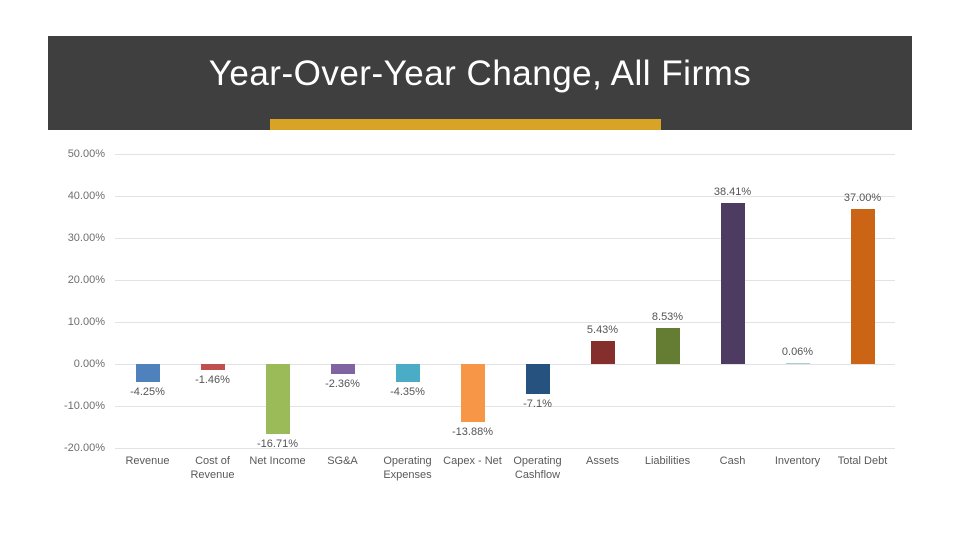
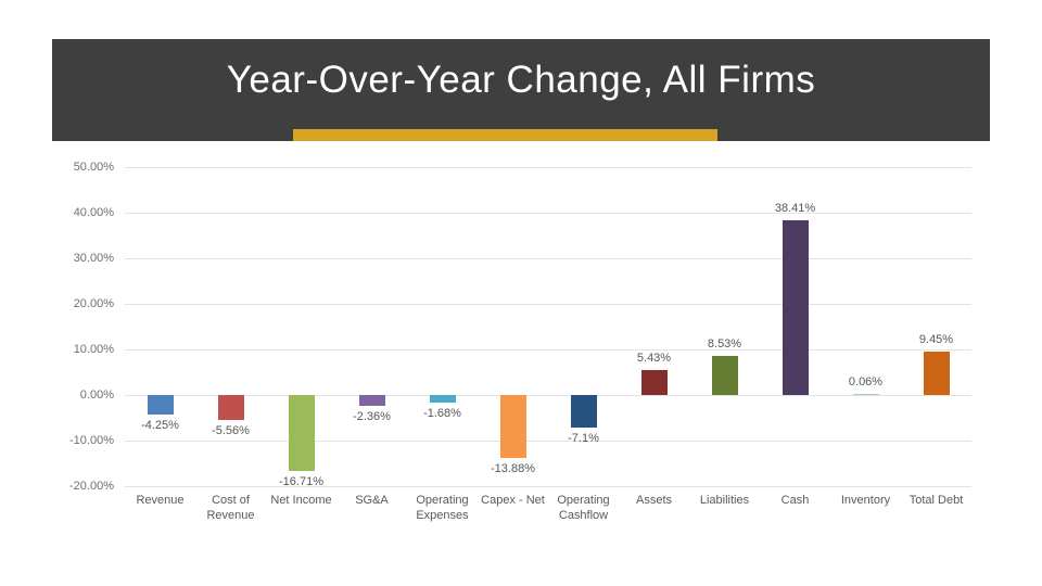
Cost of Revenue: -1.46% -> -5.56%
Operating Expenses: -4.35% -> -1.68%
Total Debt: 37.00% -> 9.45%
